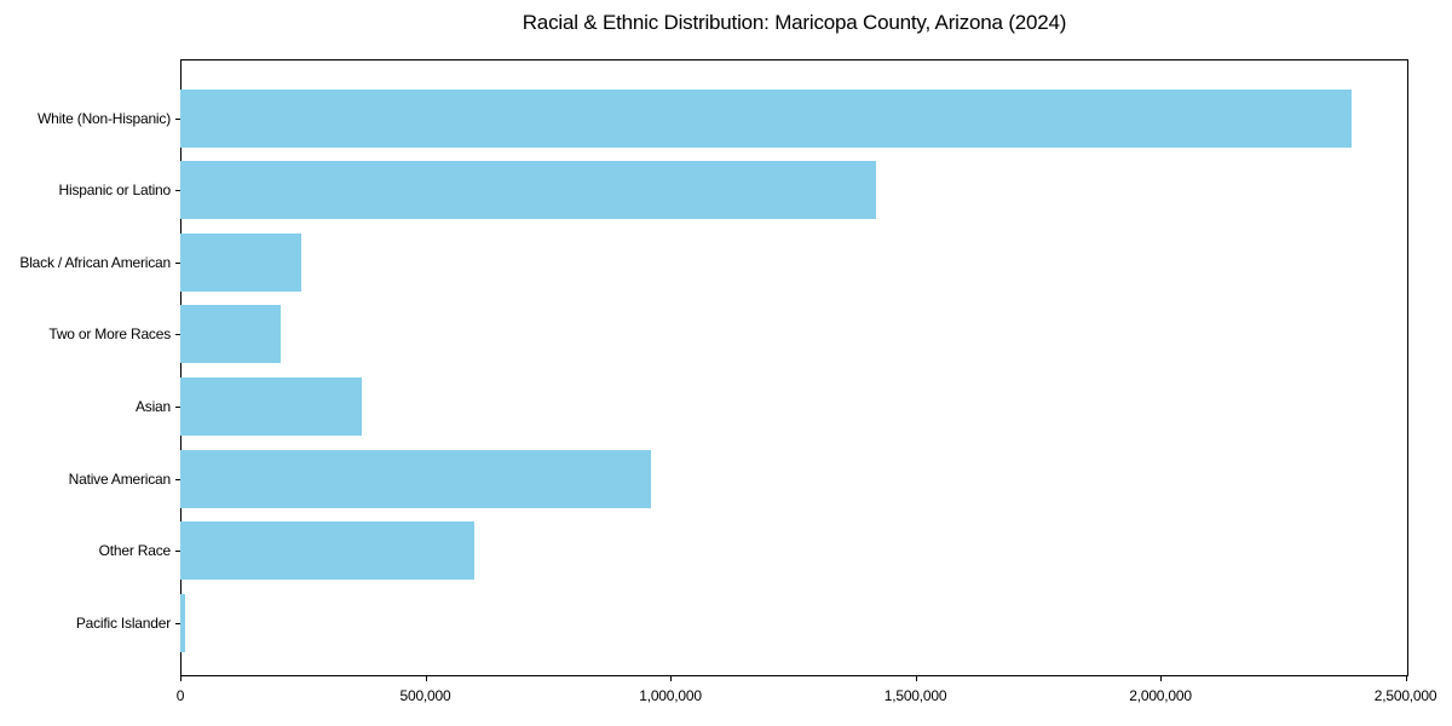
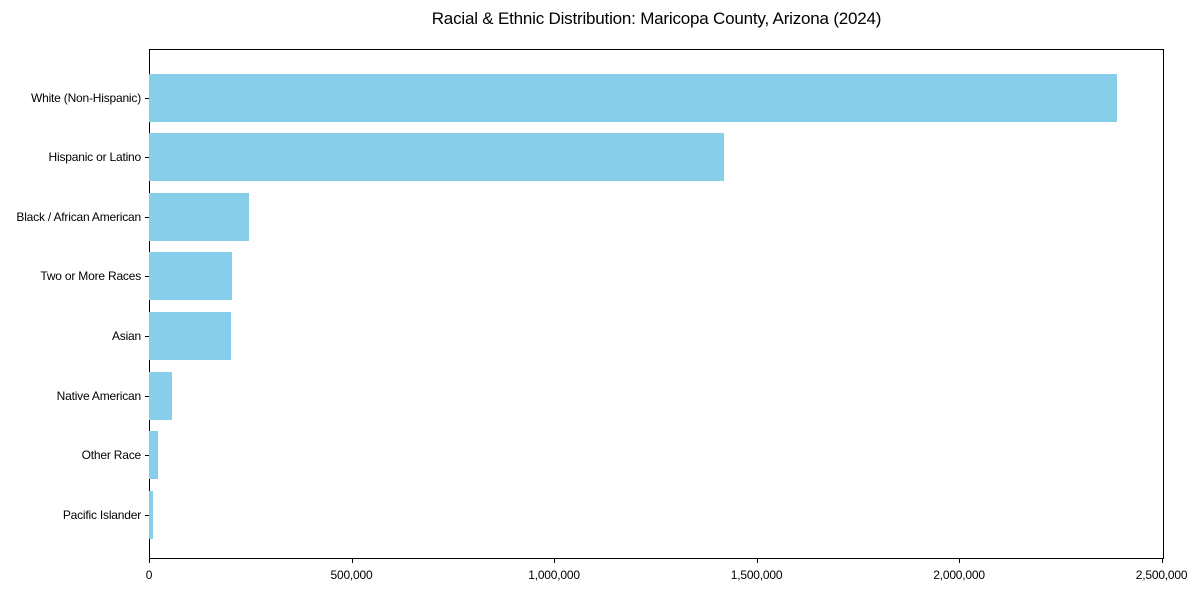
Asian: 370000 -> 200000
Native American: 960000 -> 60000
Other Race: 600000 -> 20000
